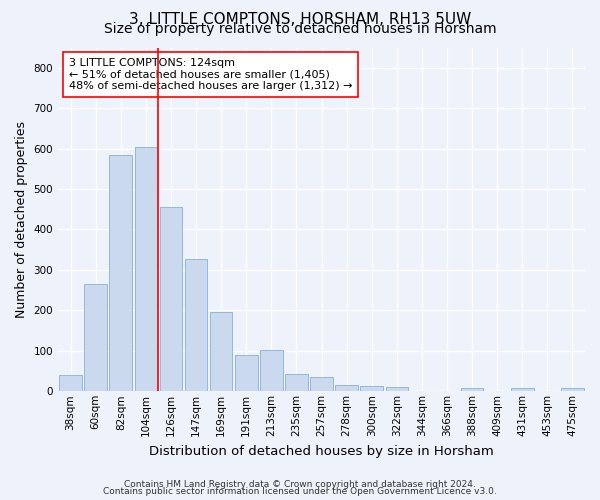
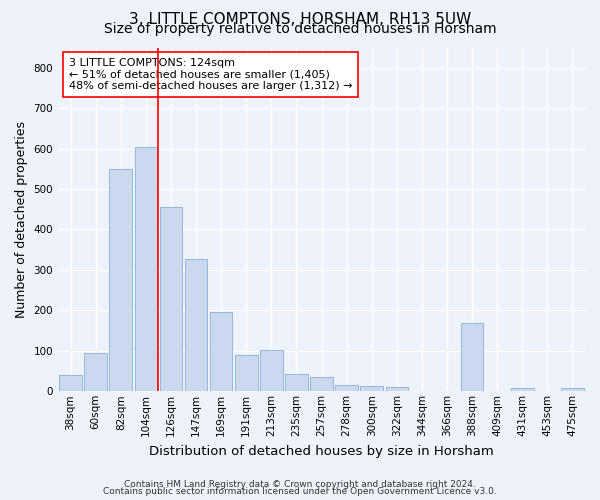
60sqm: 265 -> 95
82sqm: 585 -> 550
388sqm: 7 -> 170
